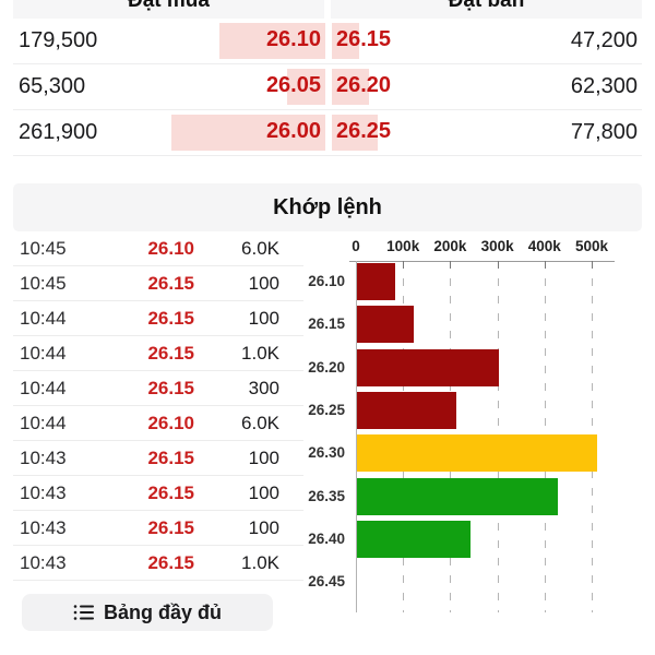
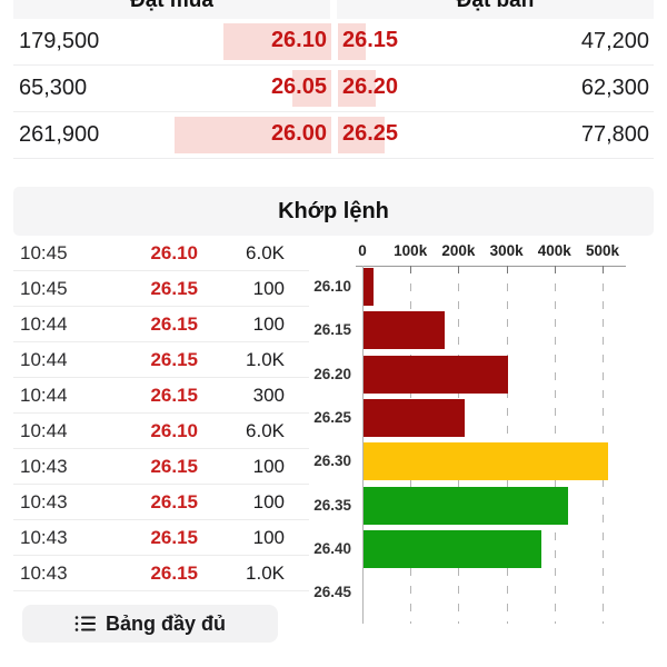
26.10: 80k -> 20k
26.15: 120k -> 170k
26.40: 240k -> 370k
